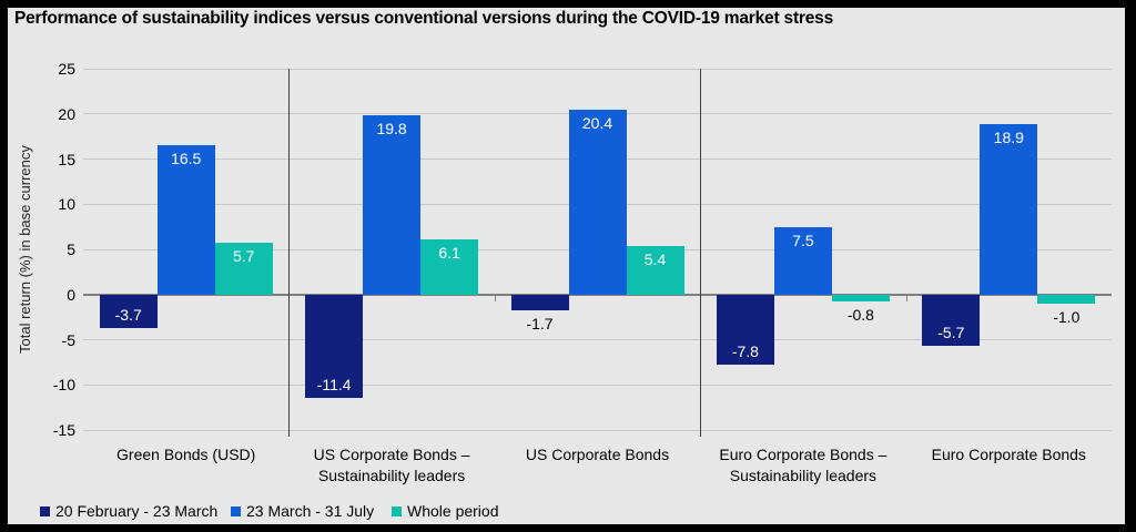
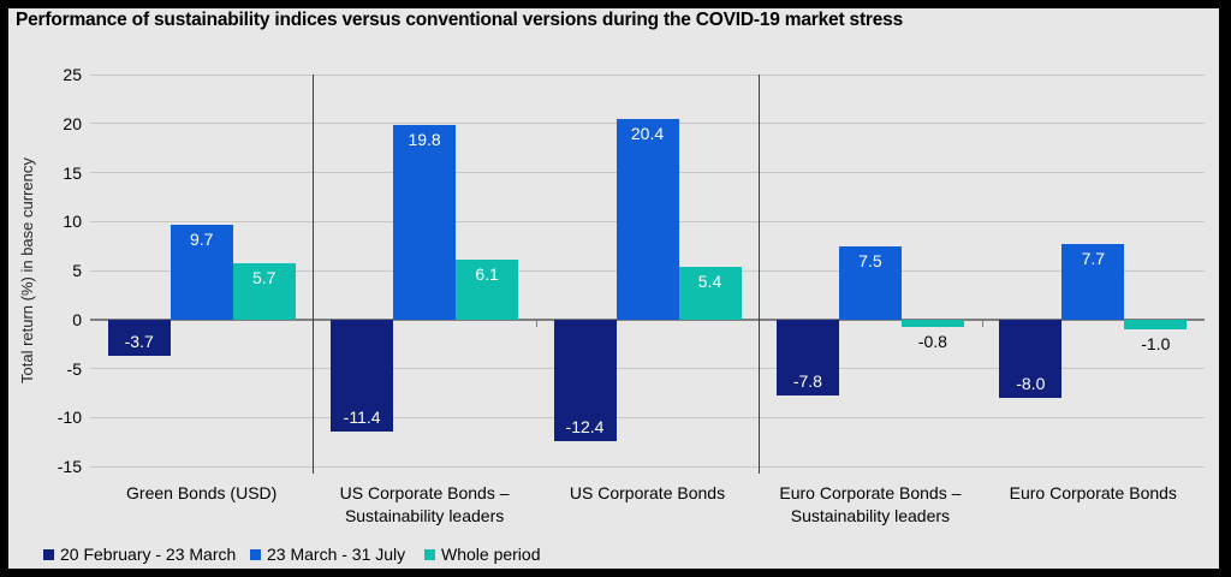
23 March - 31 July/Green Bonds (USD): 16.5 -> 9.7
20 February - 23 March/US Corporate Bonds: -1.7 -> -12.4
20 February - 23 March/Euro Corporate Bonds: -5.7 -> -8.0
23 March - 31 July/Euro Corporate Bonds: 18.9 -> 7.7
